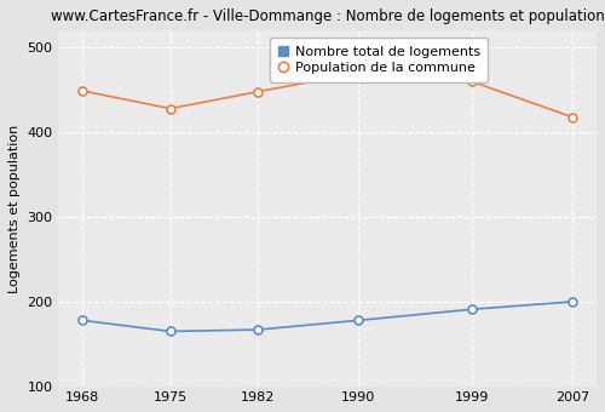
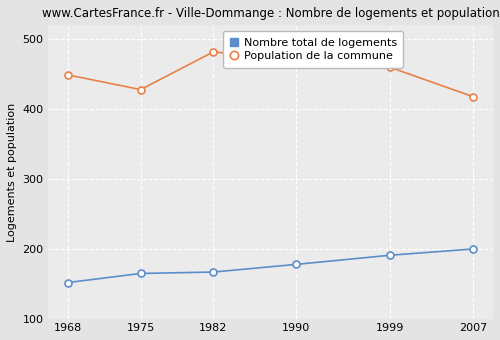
Nombre total de logements/1968: 178 -> 152
Population de la commune/1982: 448 -> 482
